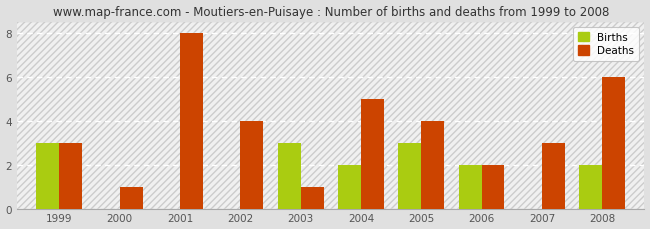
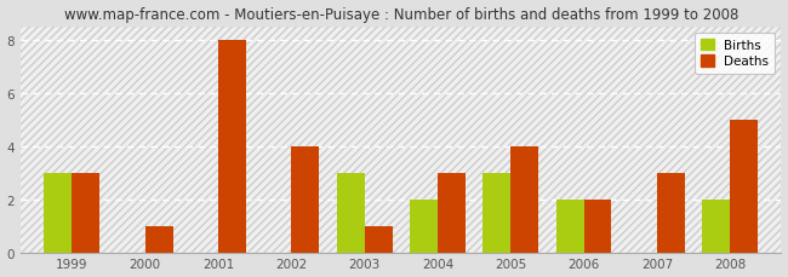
Deaths/2004: 5 -> 3
Deaths/2008: 6 -> 5
